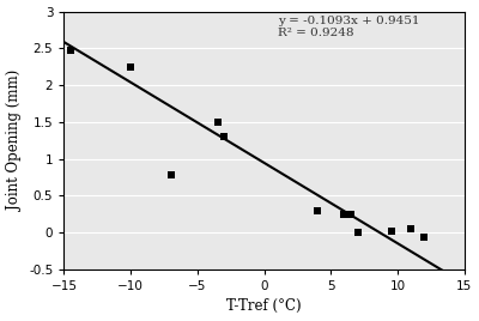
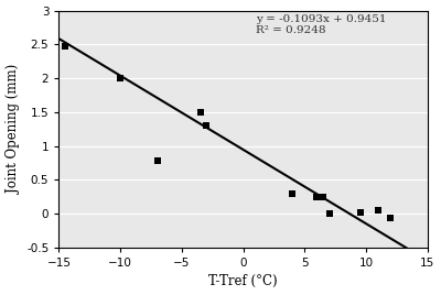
−10: 2.25 -> 2.00
